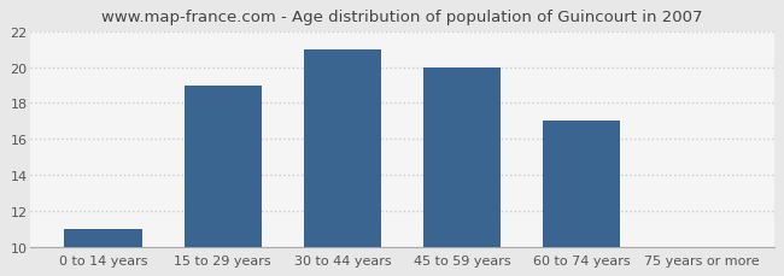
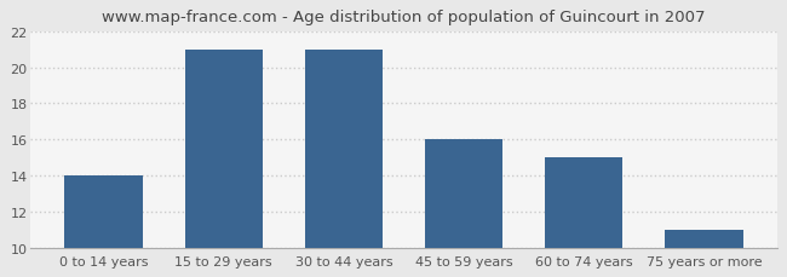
0 to 14 years: 11 -> 14
15 to 29 years: 19 -> 21
45 to 59 years: 20 -> 16
60 to 74 years: 17 -> 15
75 years or more: 10 -> 11
